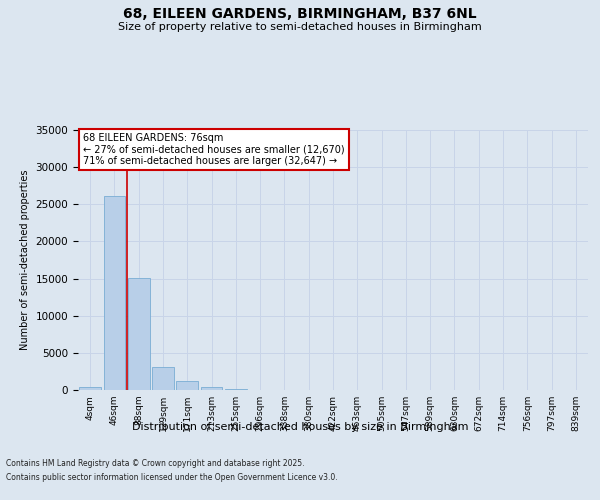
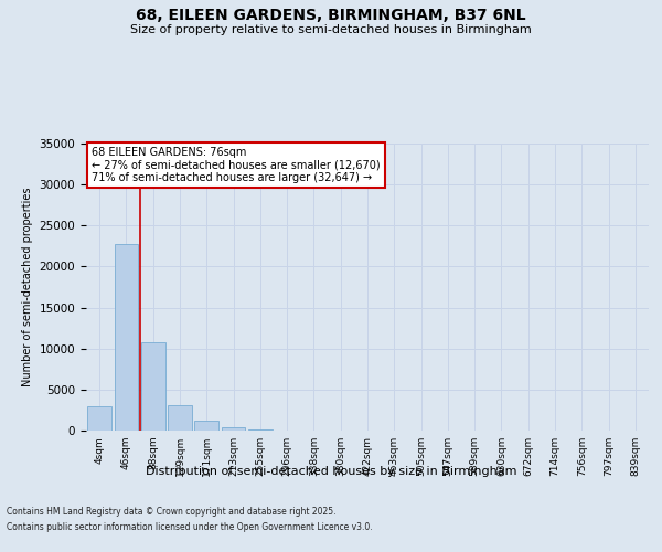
4sqm: 400 -> 3000
46sqm: 26100 -> 22800
88sqm: 15100 -> 10800
